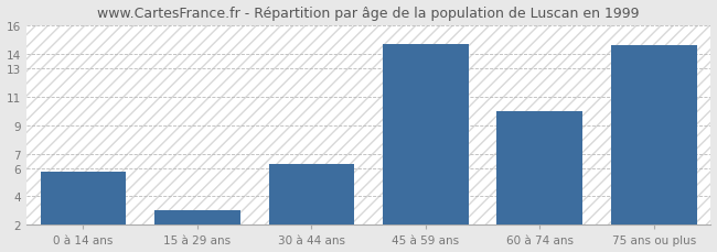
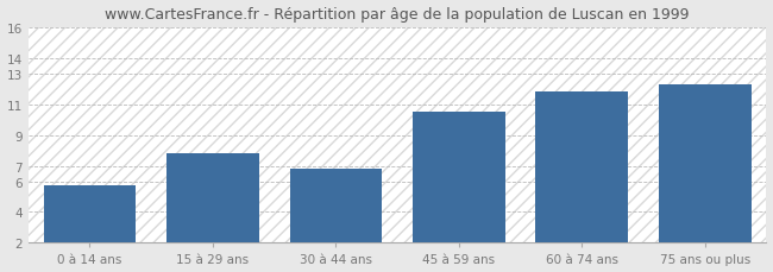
15 à 29 ans: 3.0 -> 7.8
30 à 44 ans: 6.3 -> 6.8
45 à 59 ans: 14.7 -> 10.5
60 à 74 ans: 10.0 -> 11.8
75 ans ou plus: 14.6 -> 12.3
